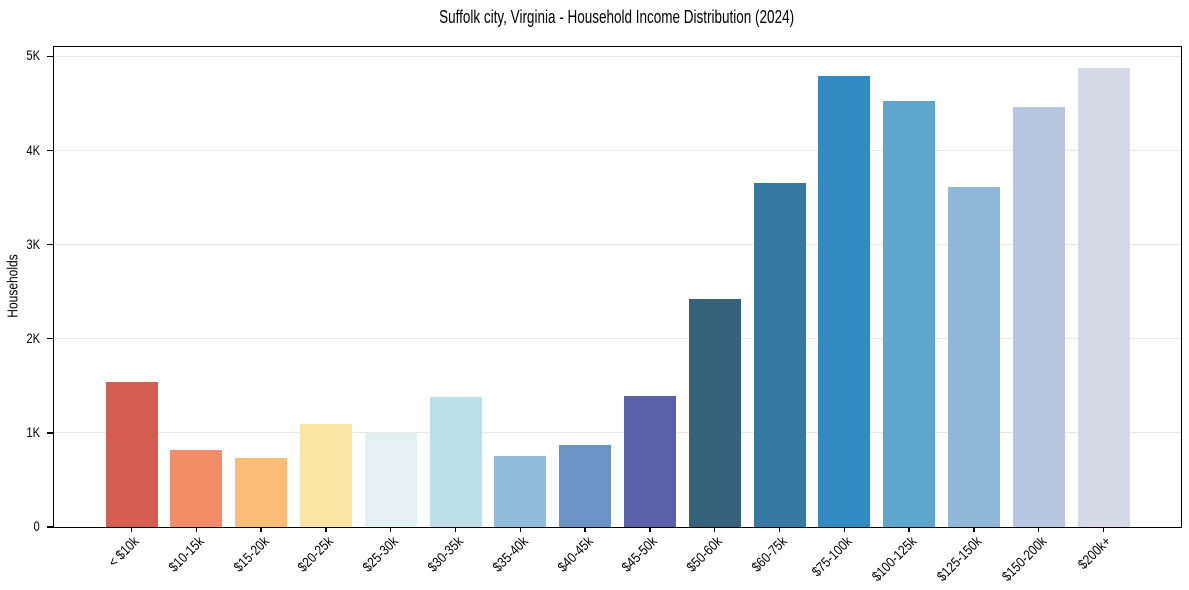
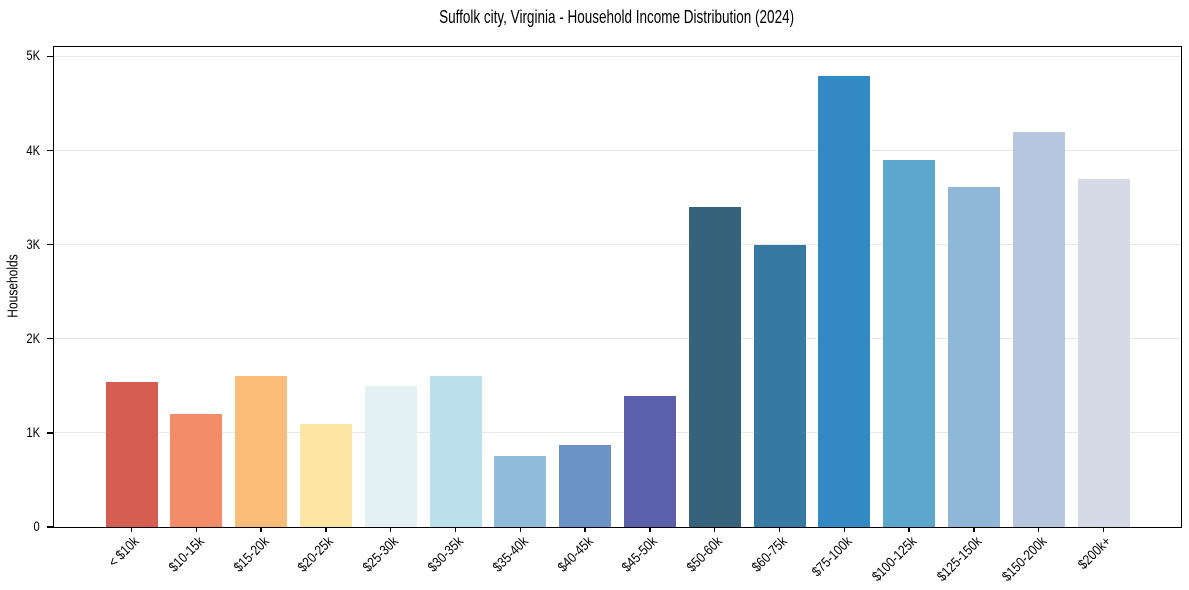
$10-15k: 0.8K -> 1.2K
$15-20k: 0.7K -> 1.6K
$25-30k: 1.0K -> 1.5K
$30-35k: 1.4K -> 1.6K
$50-60k: 2.4K -> 3.4K
$60-75k: 3.6K -> 3.0K
$100-125k: 4.5K -> 3.9K
$150-200k: 4.5K -> 4.2K
$200k+: 4.9K -> 3.7K
